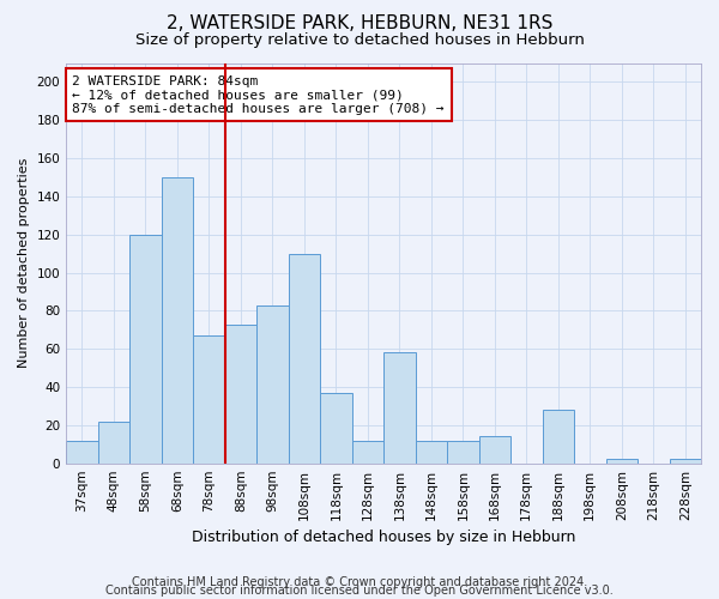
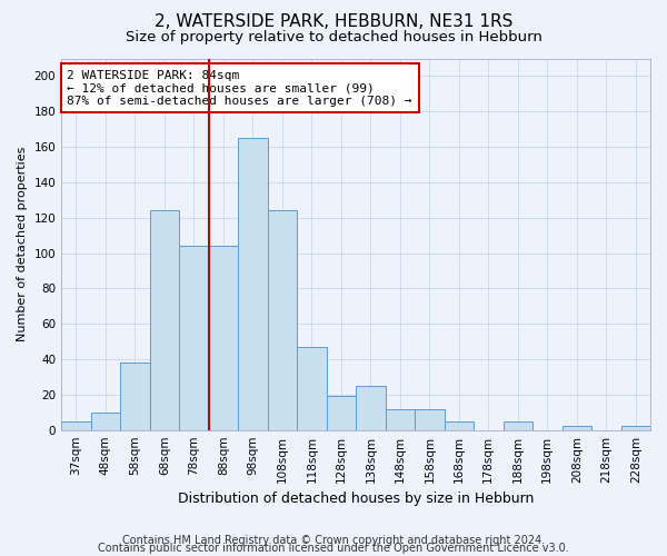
37sqm: 12 -> 5
48sqm: 22 -> 10
58sqm: 120 -> 38
68sqm: 150 -> 124
78sqm: 67 -> 104
88sqm: 73 -> 104
98sqm: 83 -> 165
108sqm: 110 -> 124
118sqm: 37 -> 47
128sqm: 12 -> 19
138sqm: 58 -> 25
168sqm: 14 -> 5
188sqm: 28 -> 5
